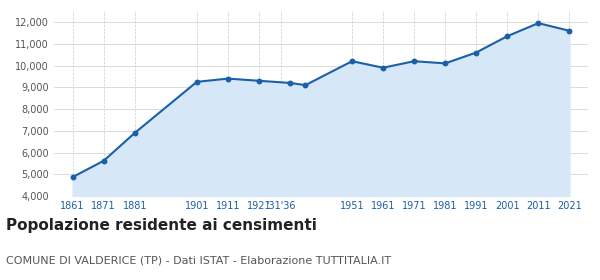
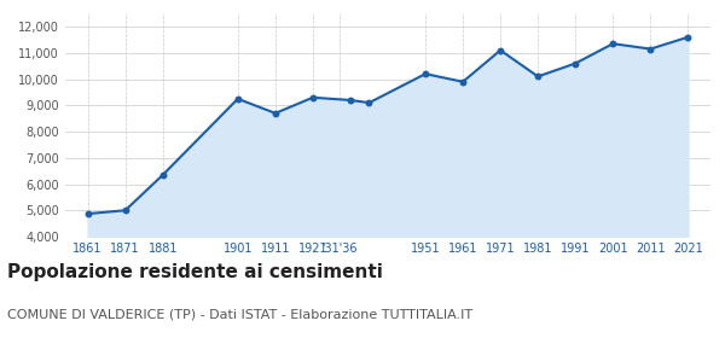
1871: 5,620 -> 5,000
1881: 6,900 -> 6,350
1911: 9,400 -> 8,700
1971: 10,200 -> 11,100
2011: 11,950 -> 11,150
